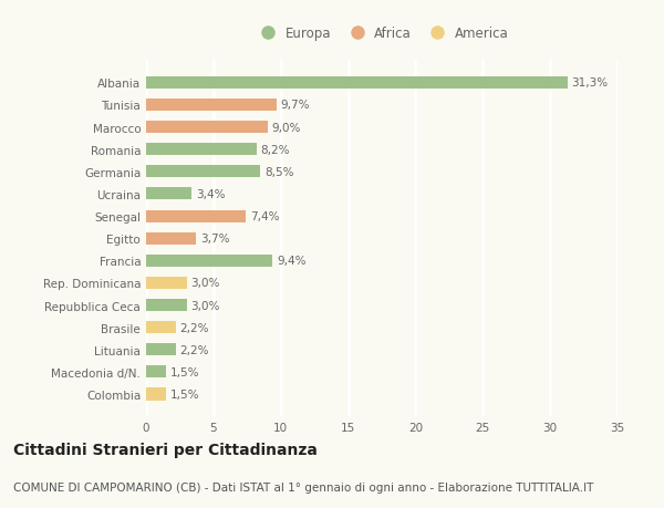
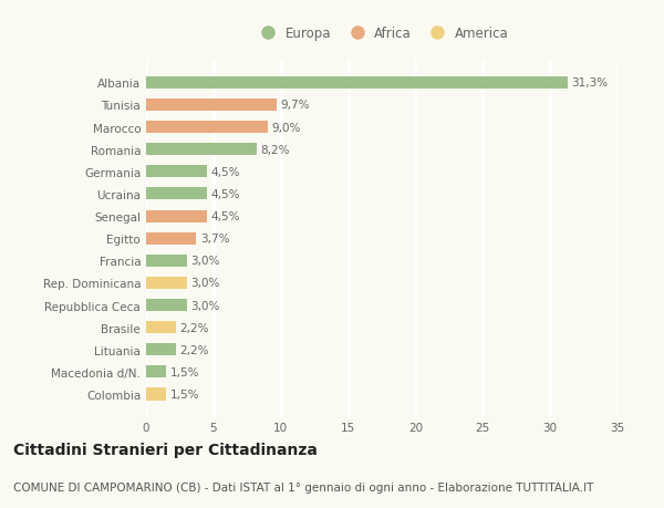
Germania: 8,5% -> 4,5%
Ucraina: 3,4% -> 4,5%
Senegal: 7,4% -> 4,5%
Francia: 9,4% -> 3,0%
